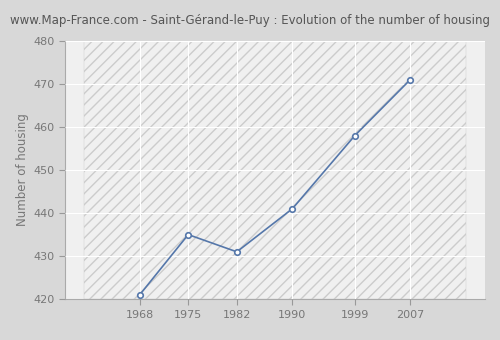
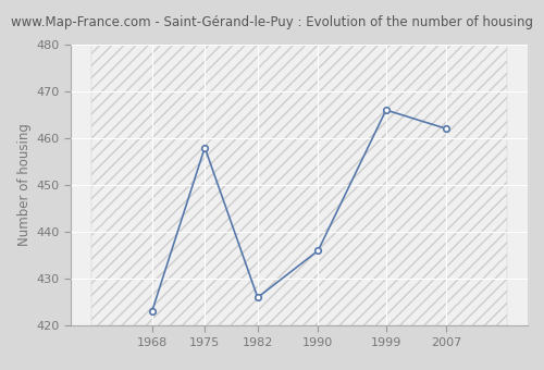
1968: 421 -> 423
1975: 435 -> 458
1982: 431 -> 426
1990: 441 -> 436
1999: 458 -> 466
2007: 471 -> 462
